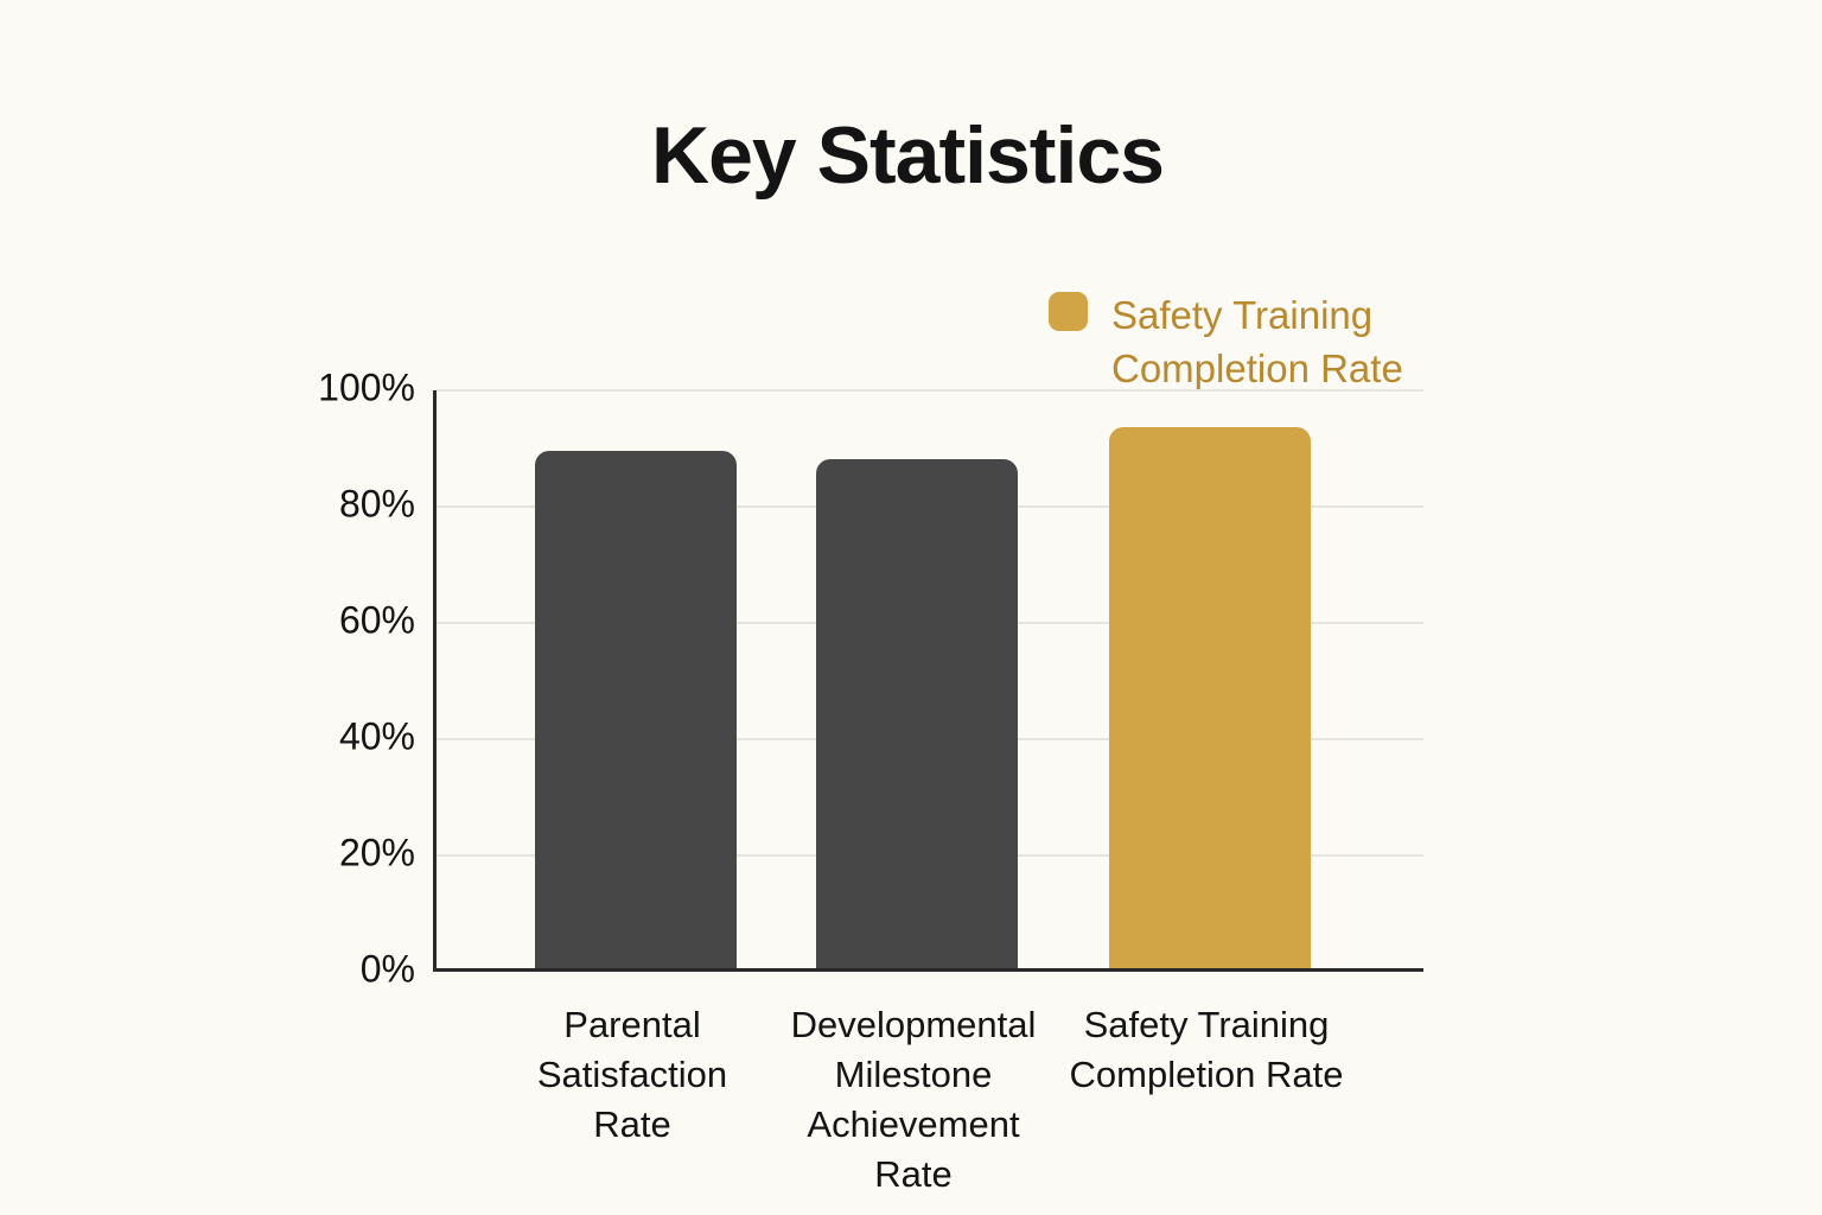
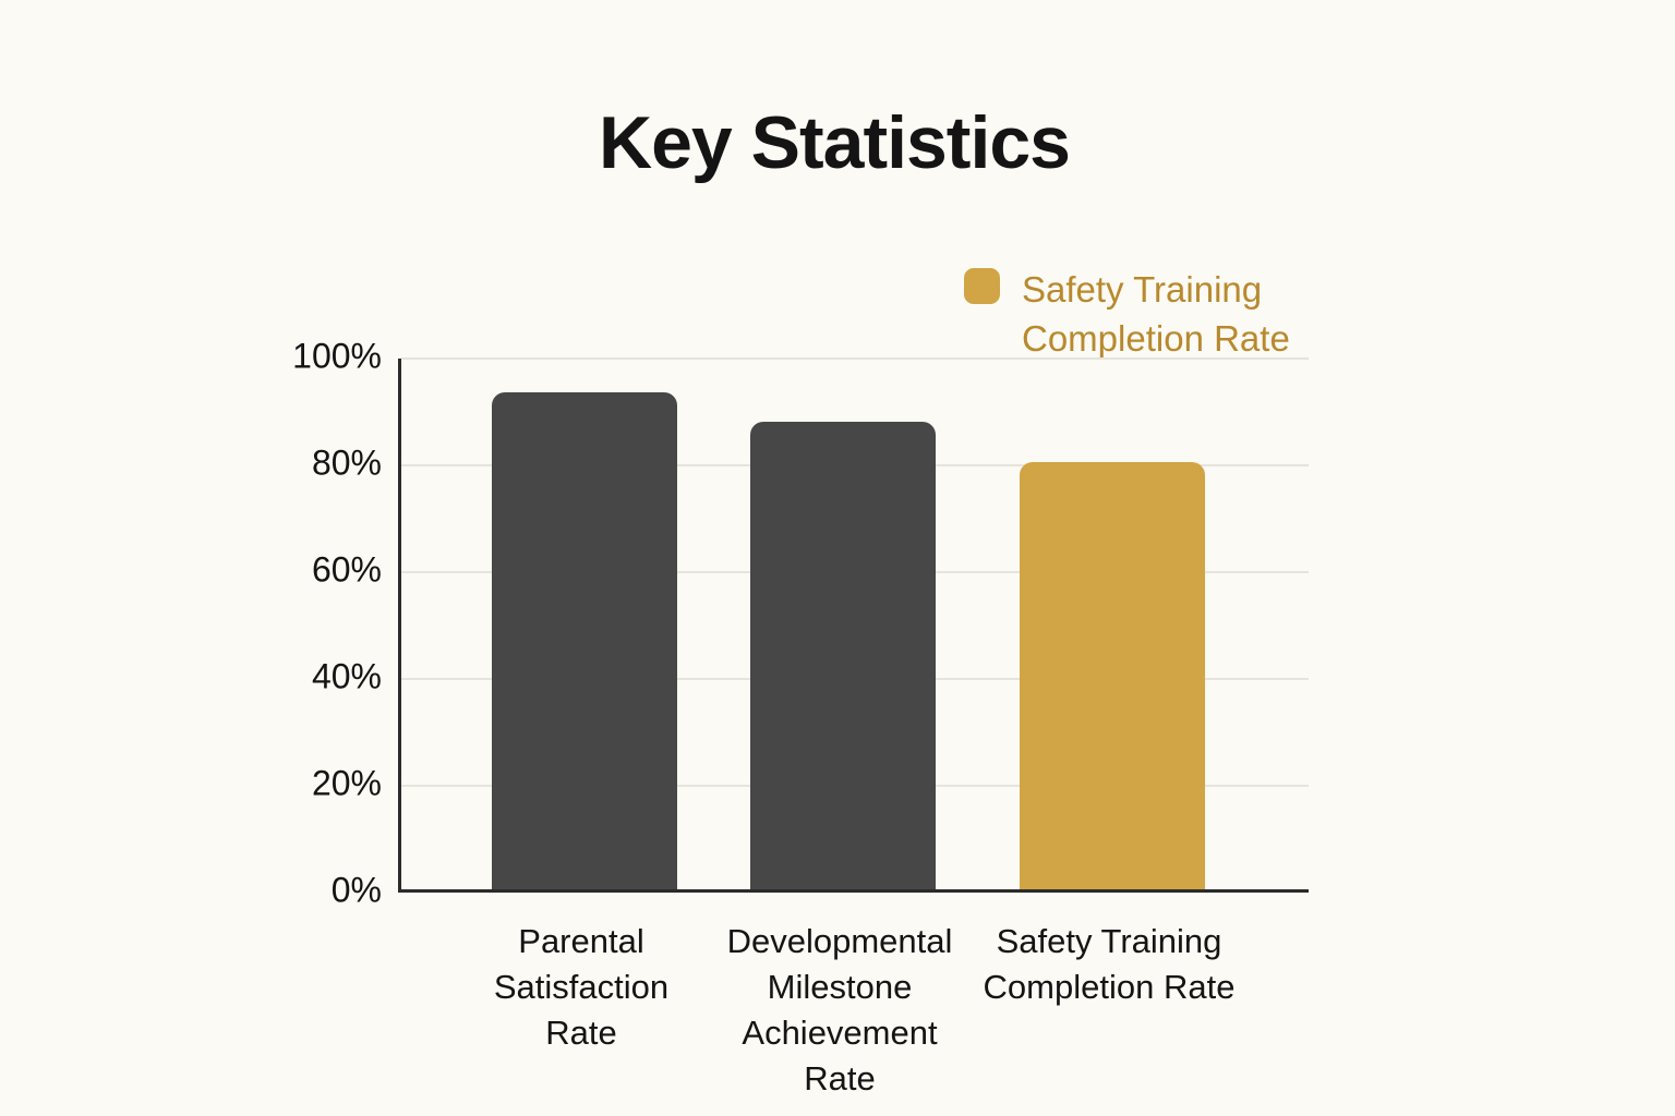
Parental Satisfaction Rate: 89% -> 93%
Safety Training Completion Rate: 93% -> 80%
